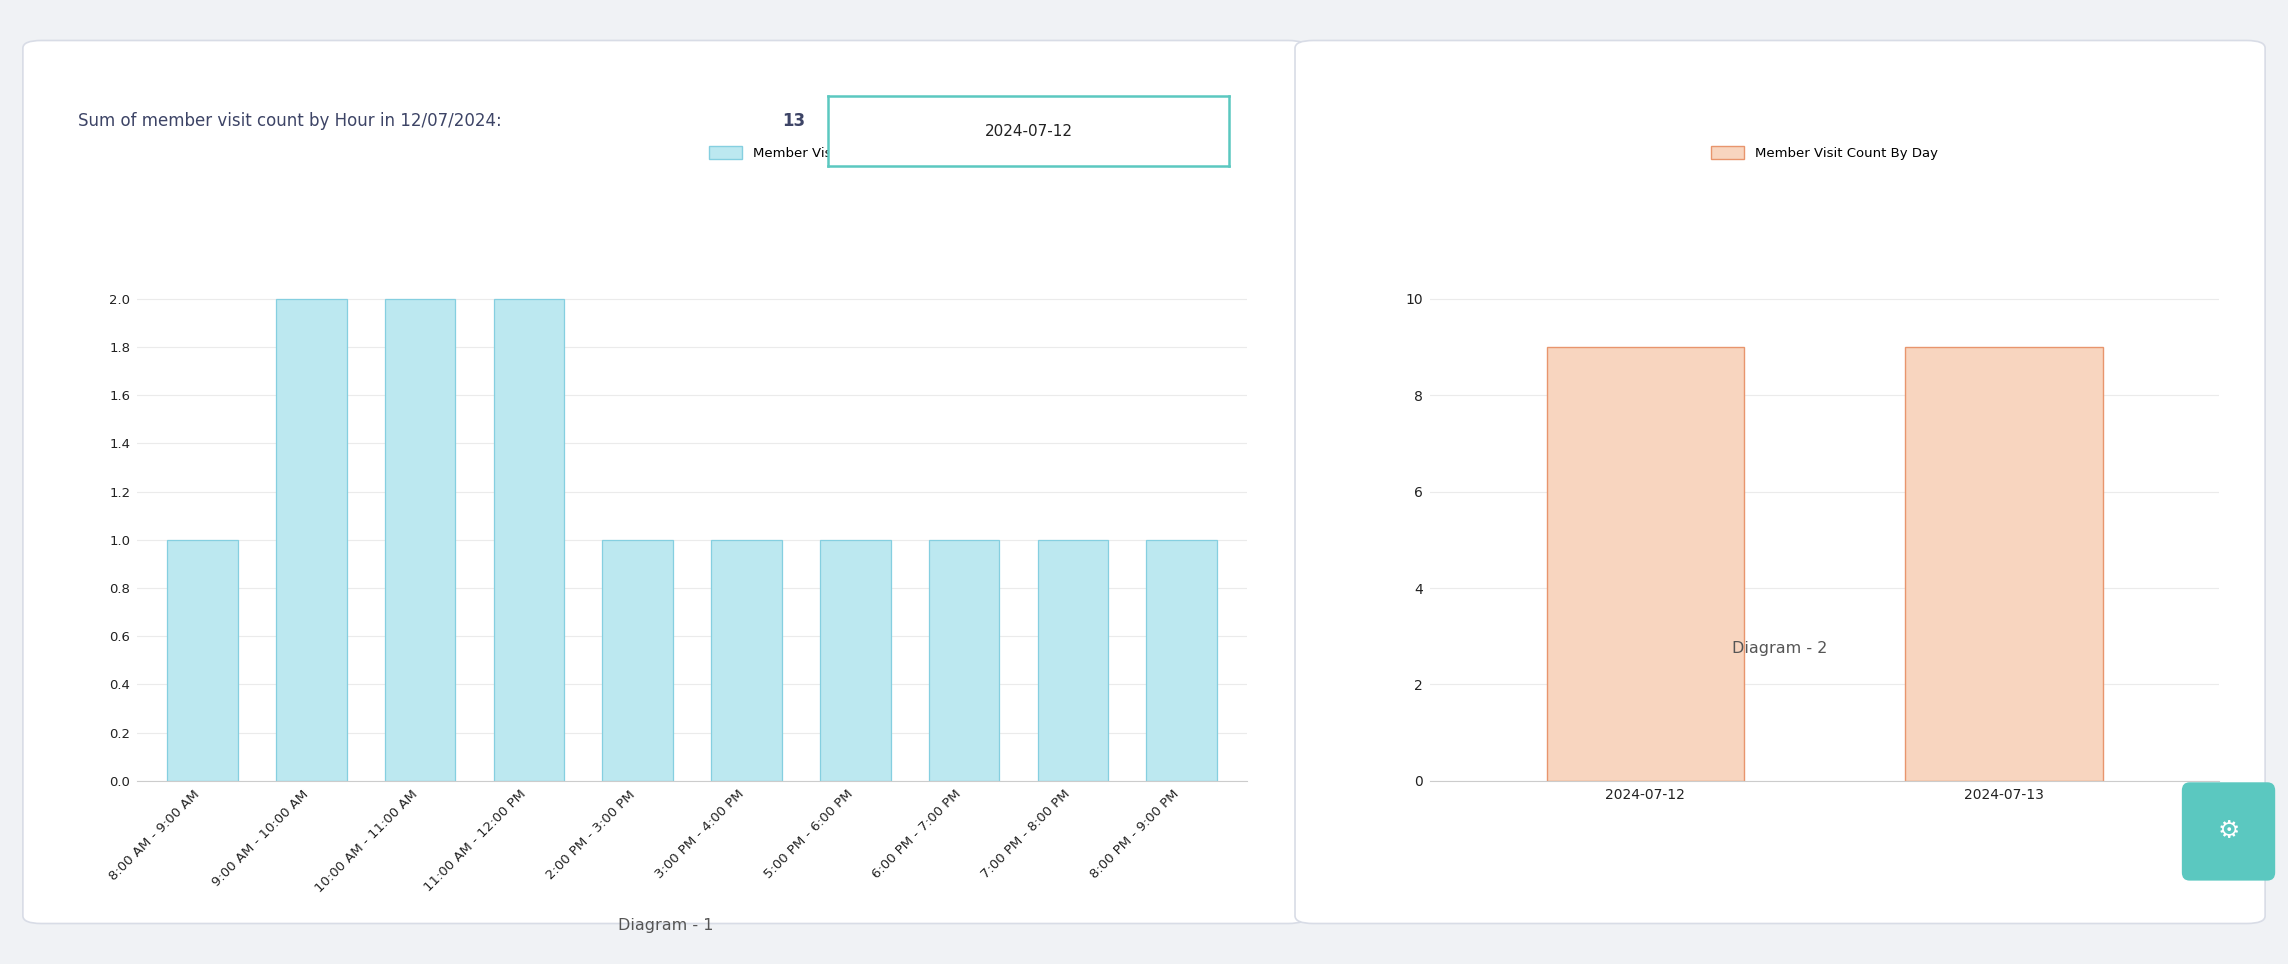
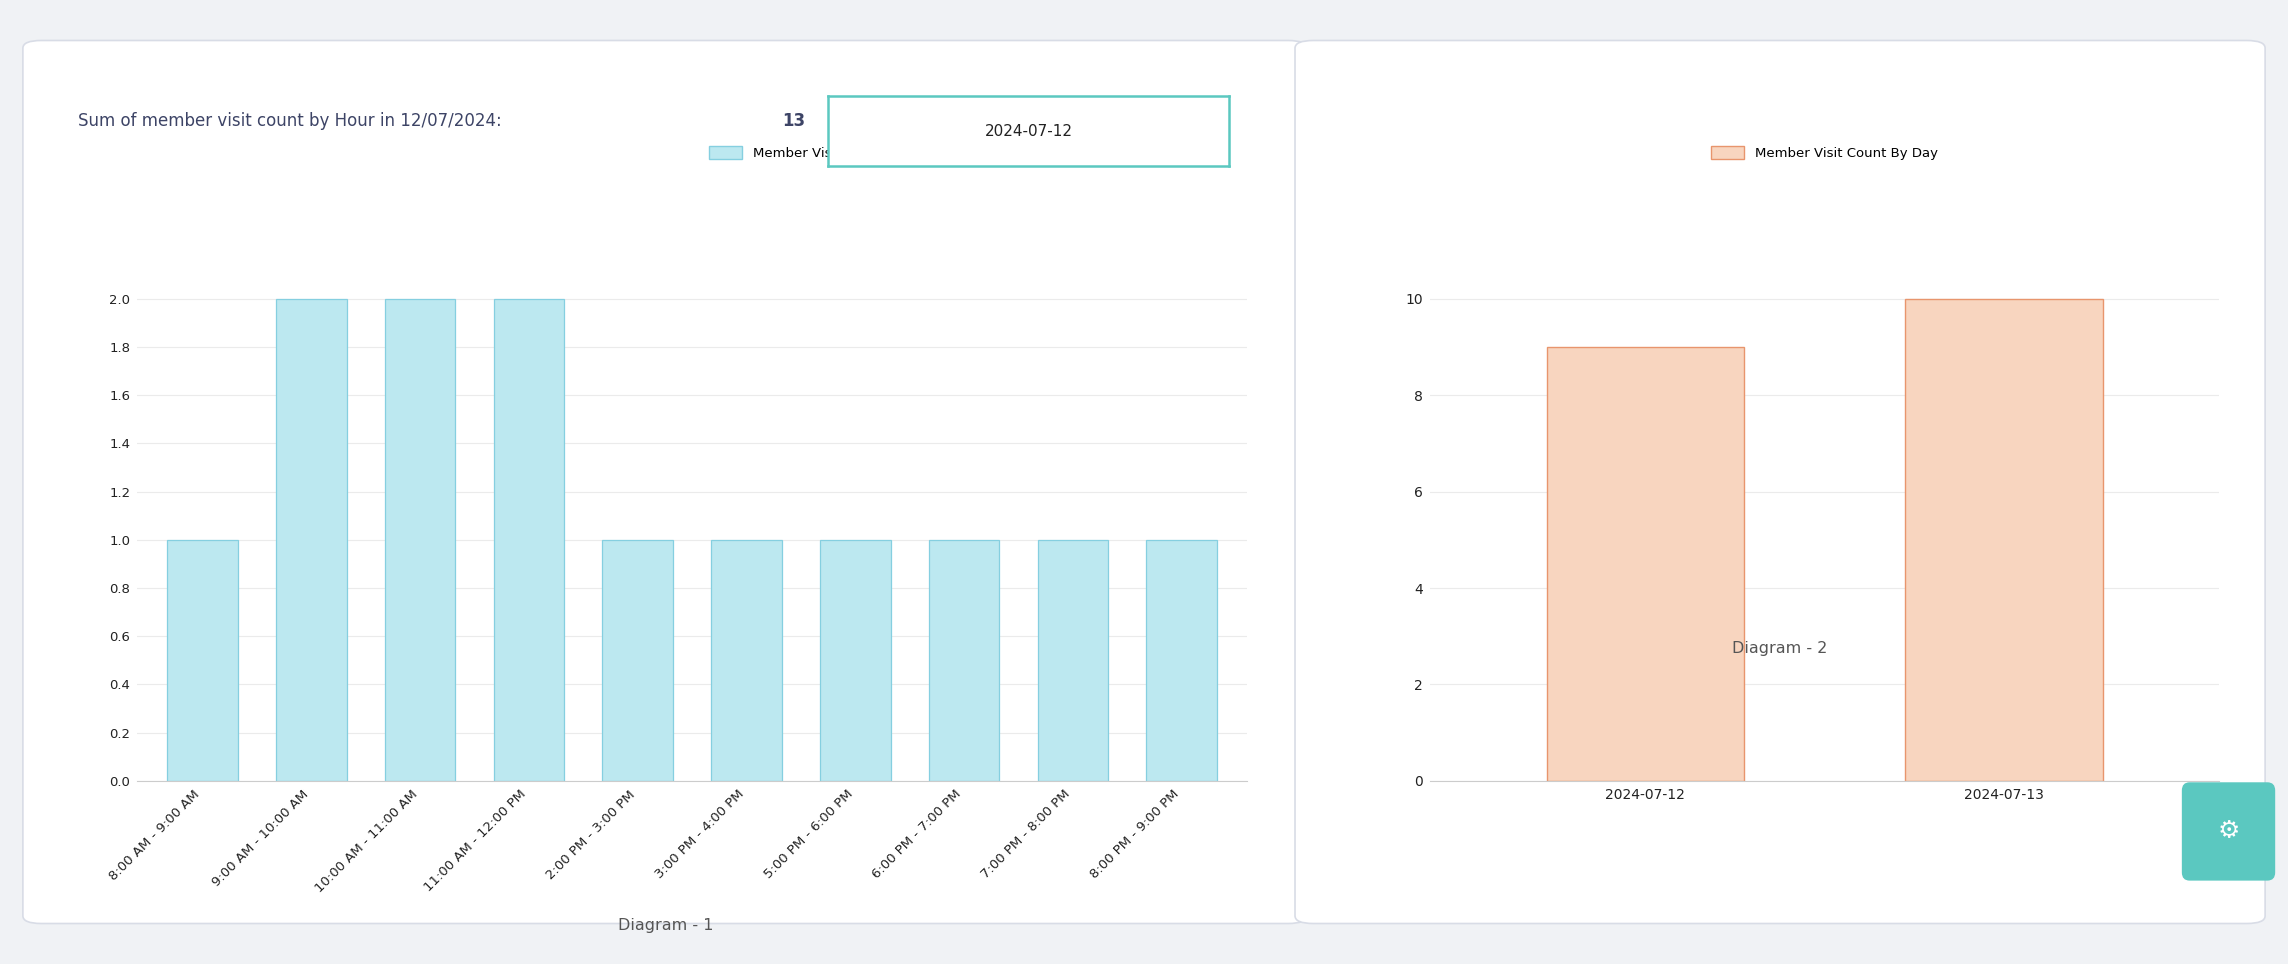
2024-07-13: 9 -> 10
